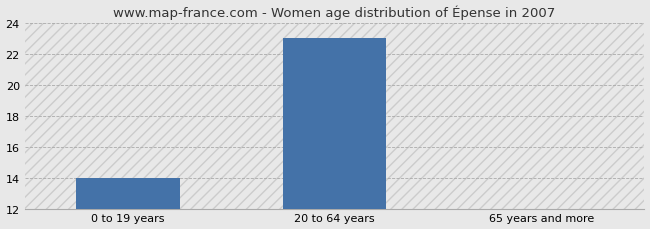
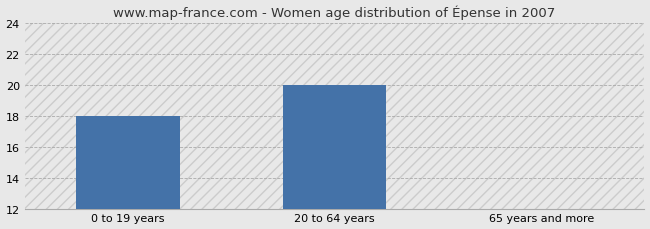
0 to 19 years: 14 -> 18
20 to 64 years: 23 -> 20
